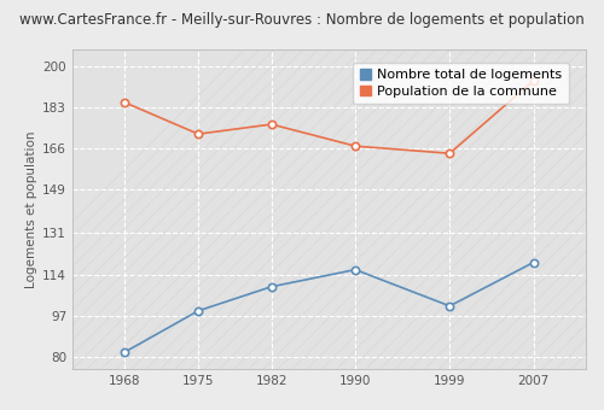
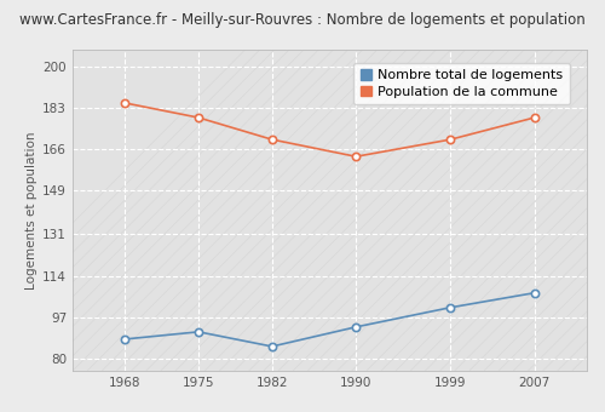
Nombre total de logements/1968: 82 -> 88
Nombre total de logements/1975: 99 -> 91
Population de la commune/1975: 172 -> 179
Nombre total de logements/1982: 109 -> 85
Population de la commune/1982: 176 -> 170
Nombre total de logements/1990: 116 -> 93
Population de la commune/1990: 167 -> 163
Population de la commune/1999: 164 -> 170
Nombre total de logements/2007: 119 -> 107
Population de la commune/2007: 194 -> 179
